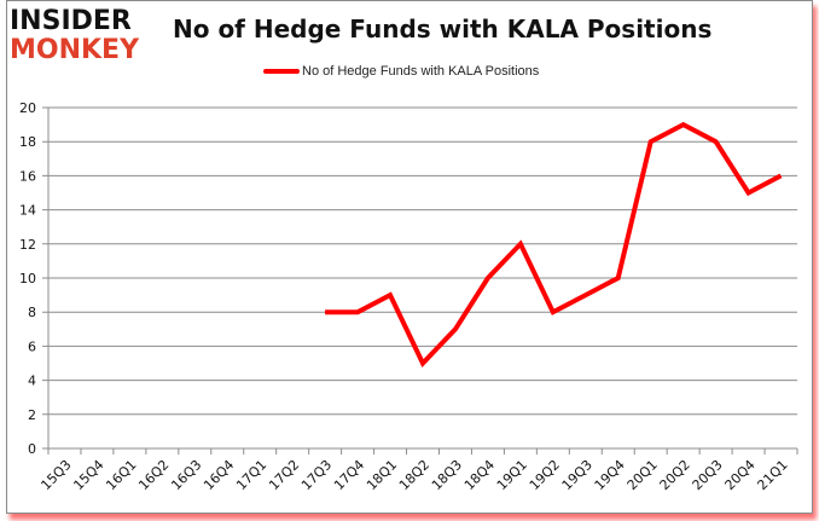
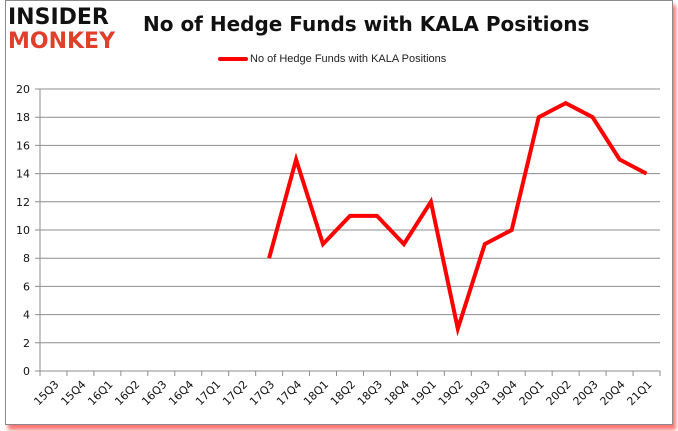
17Q4: 8 -> 15
18Q2: 5 -> 11
18Q3: 7 -> 11
18Q4: 10 -> 9
19Q2: 8 -> 3
21Q1: 16 -> 14
